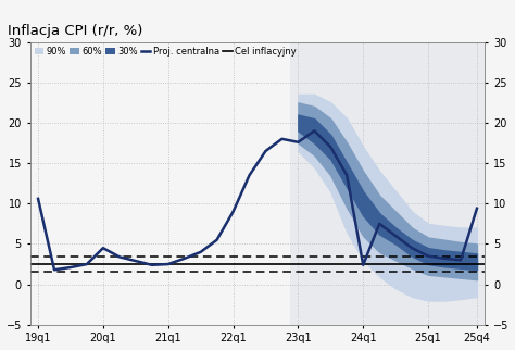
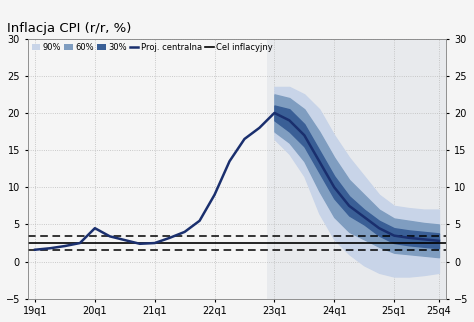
Proj. centralna/19q1: 10.6 -> 1.6
Proj. centralna/23q1: 17.6 -> 20.0
Proj. centralna/24q1: 2.4 -> 10.0
Proj. centralna/25q4: 9.4 -> 2.8
